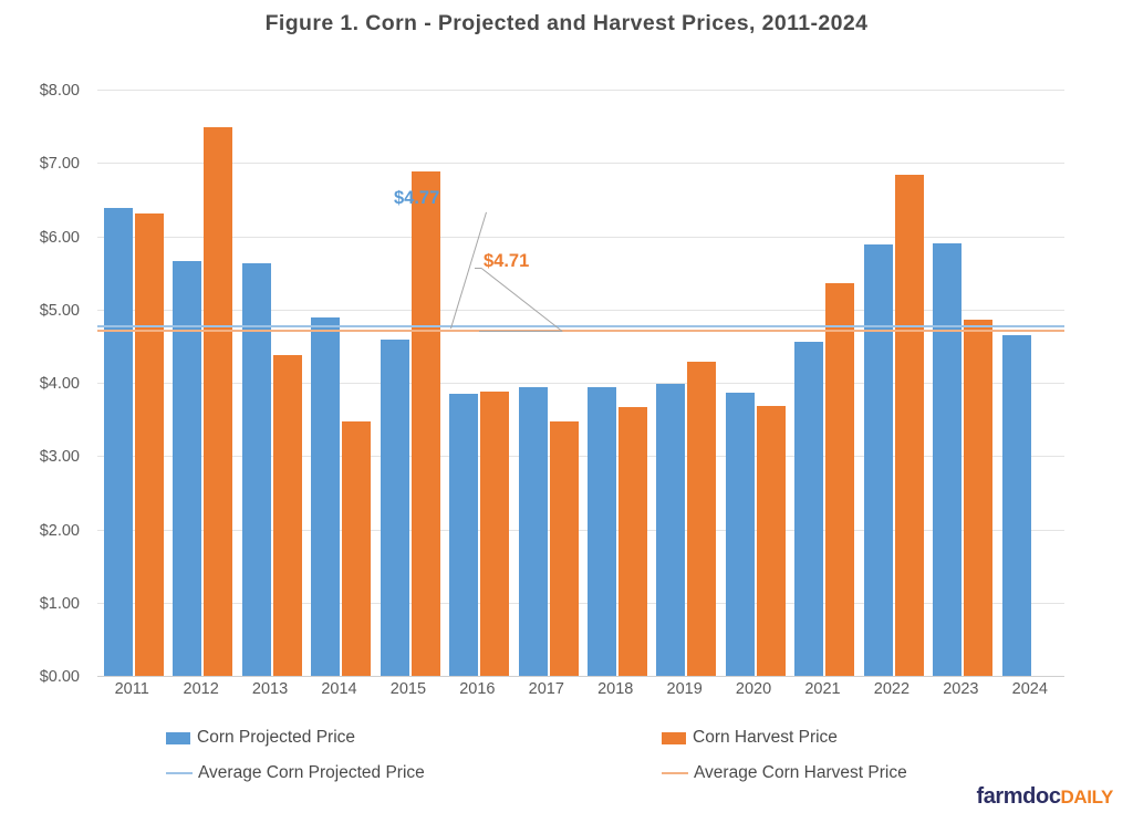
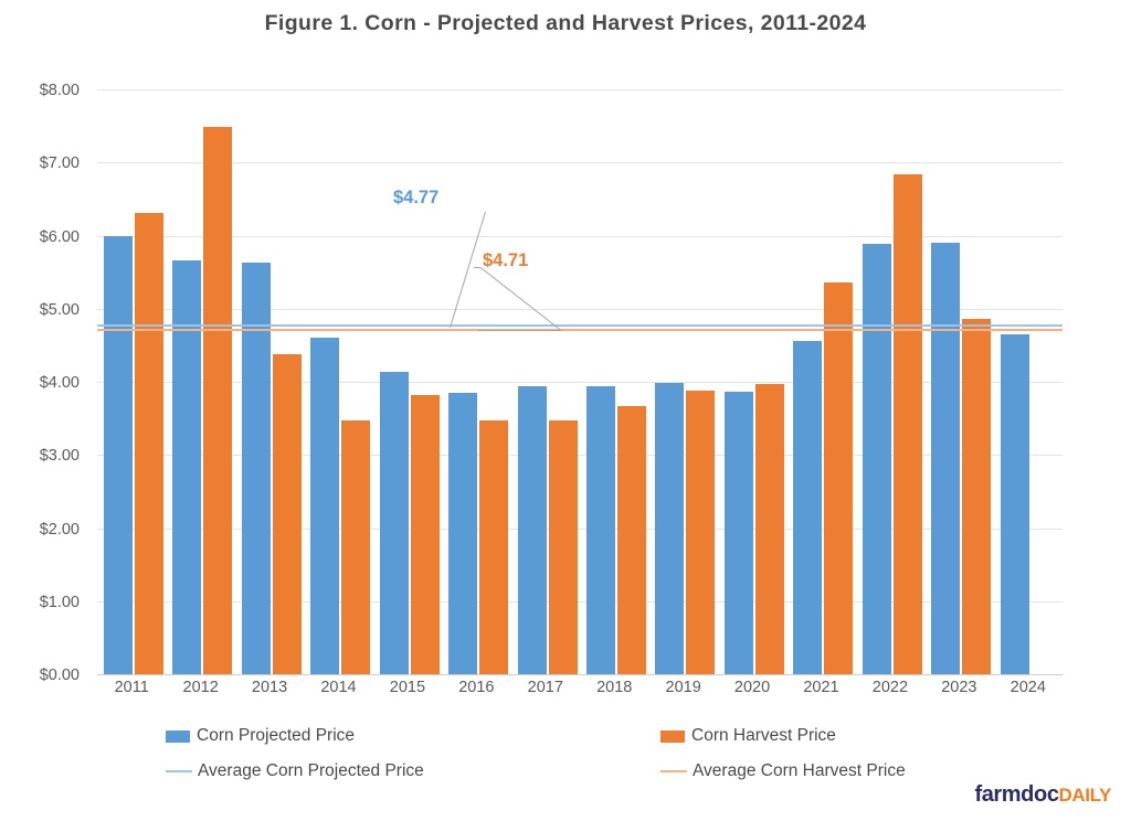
Corn Projected Price/2011: $6.4 -> $6.0
Corn Projected Price/2014: $4.9 -> $4.6
Corn Projected Price/2015: $4.6 -> $4.2
Corn Harvest Price/2015: $6.9 -> $3.8
Corn Harvest Price/2016: $3.9 -> $3.5
Corn Harvest Price/2019: $4.3 -> $3.9
Corn Harvest Price/2020: $3.7 -> $4.0
